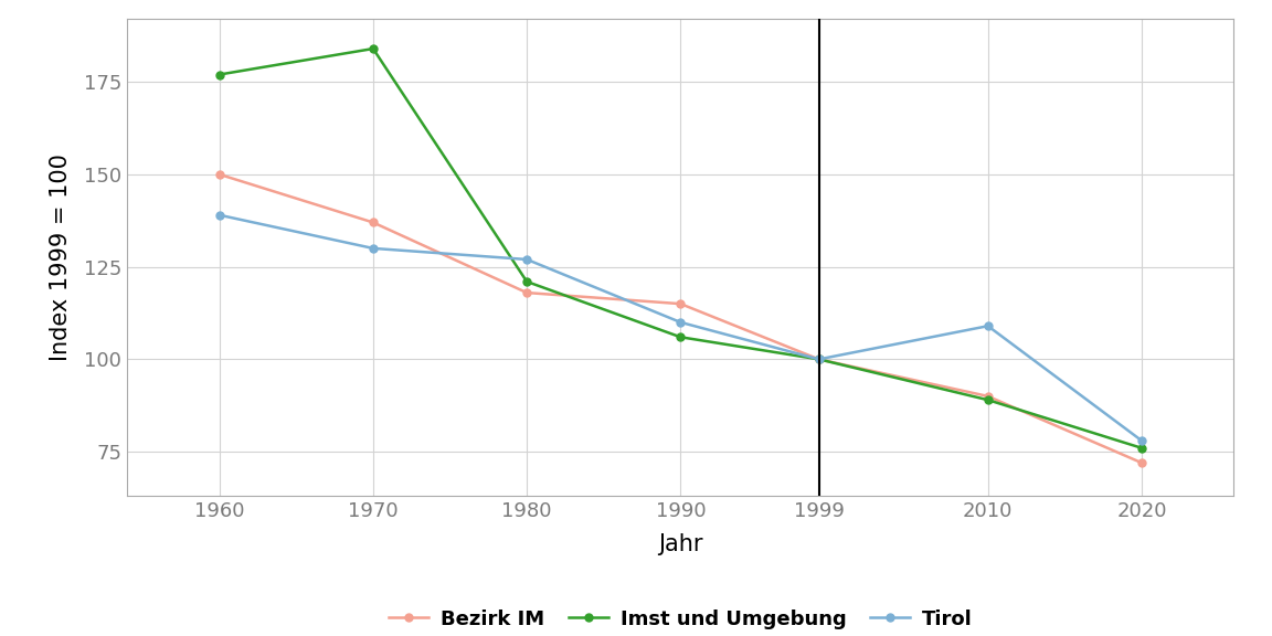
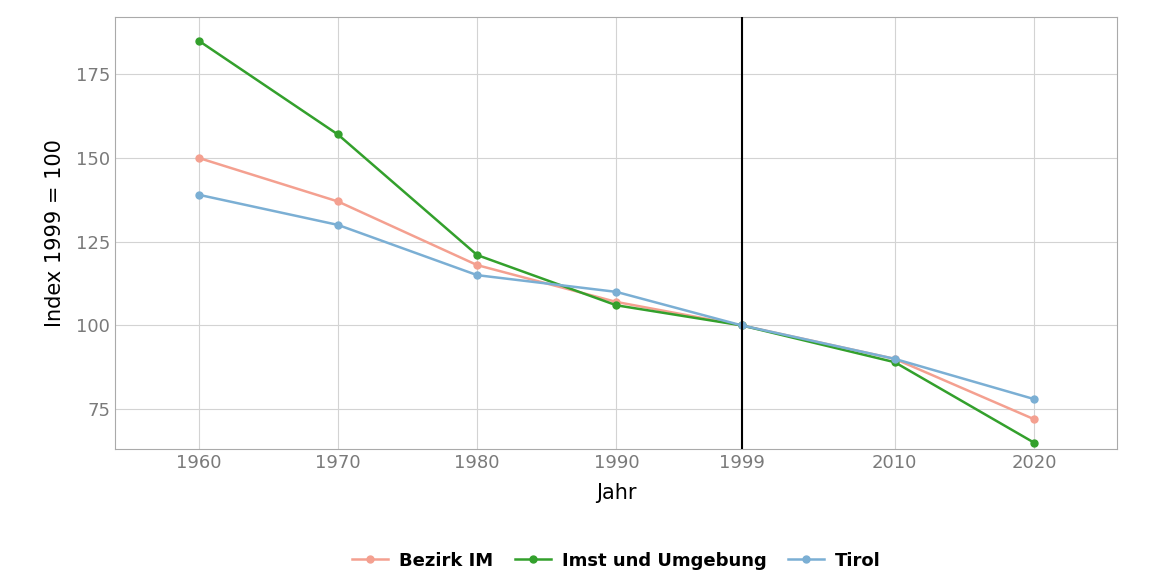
Imst und Umgebung/1960: 177 -> 185
Imst und Umgebung/1970: 184 -> 157
Tirol/1980: 127 -> 115
Bezirk IM/1990: 115 -> 107
Tirol/2010: 109 -> 90
Imst und Umgebung/2020: 76 -> 65
